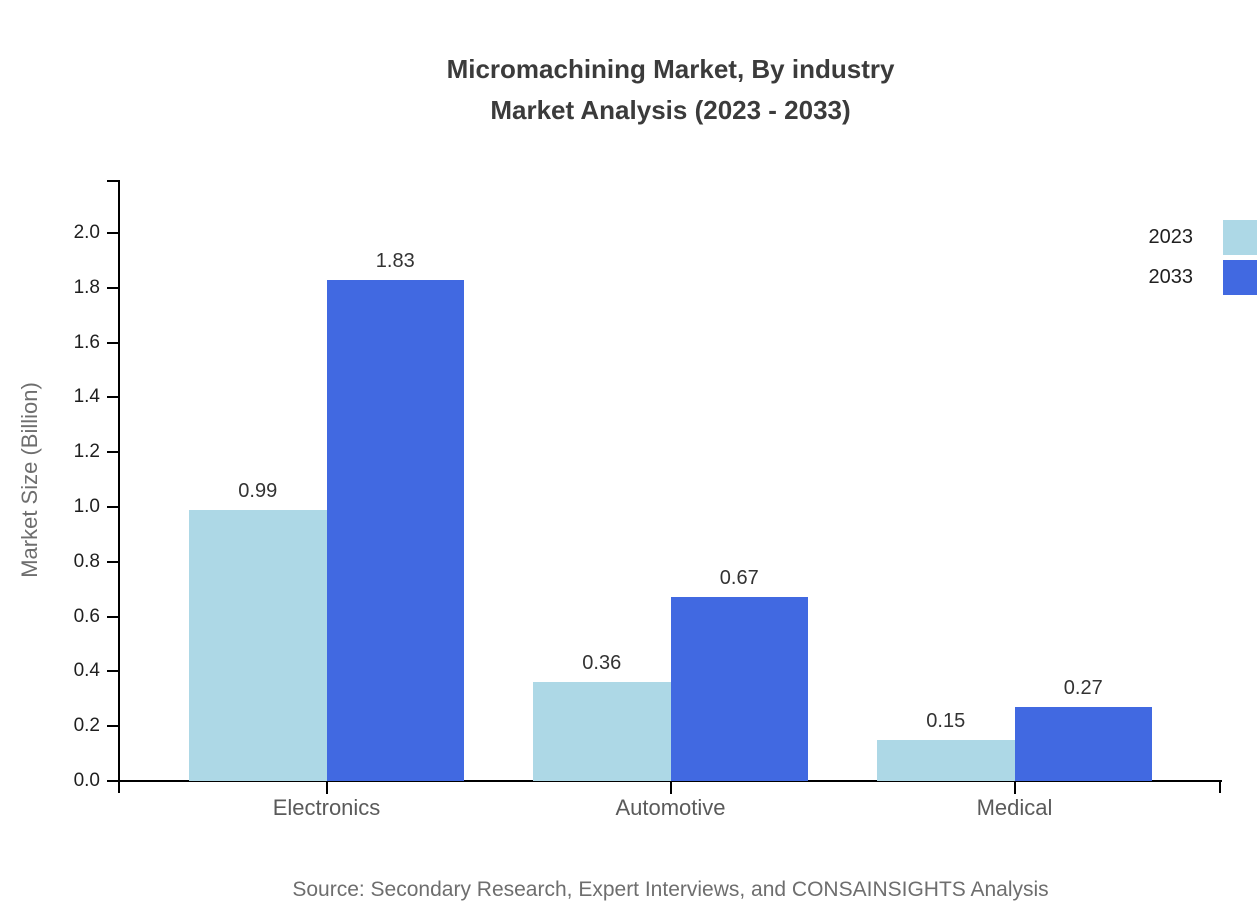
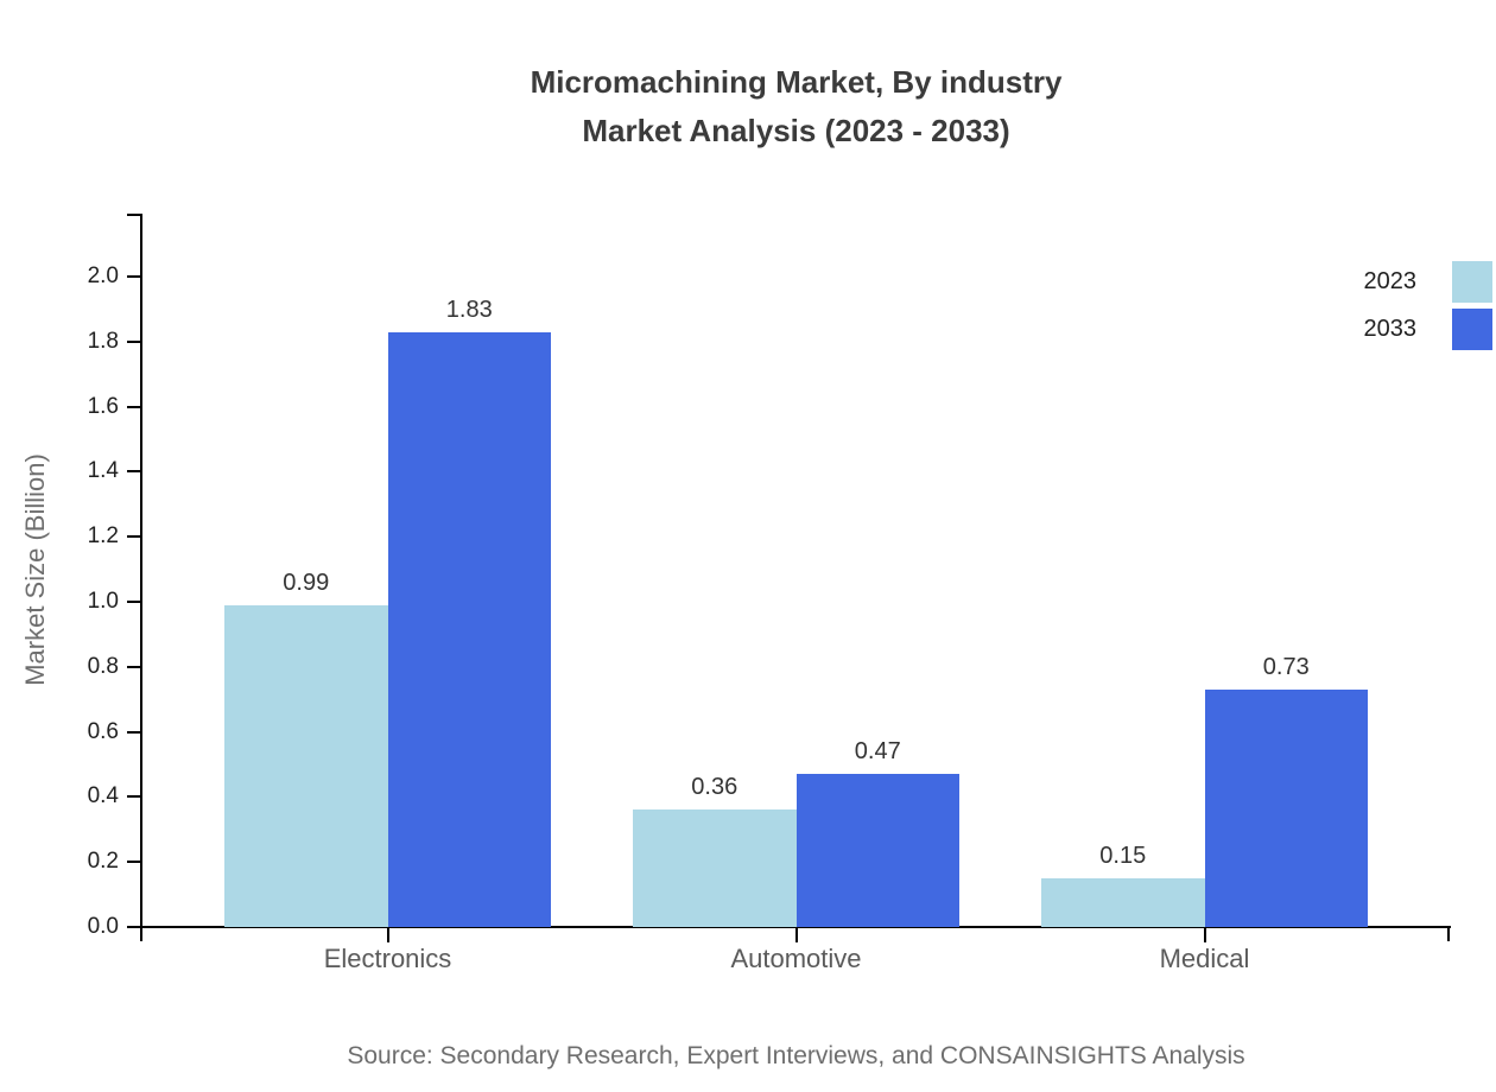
2033/Automotive: 0.67 -> 0.47
2033/Medical: 0.27 -> 0.73
